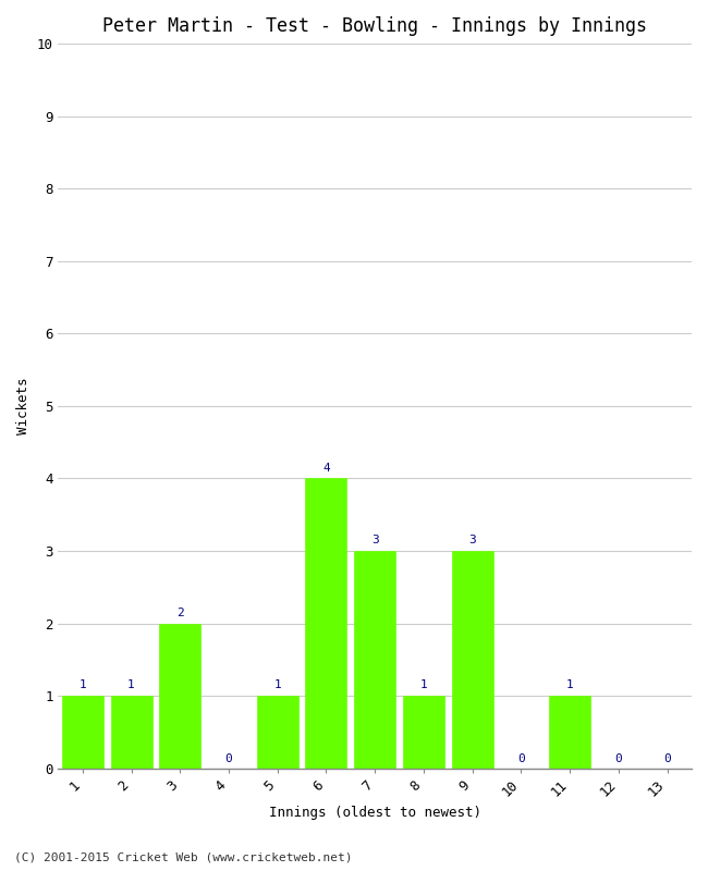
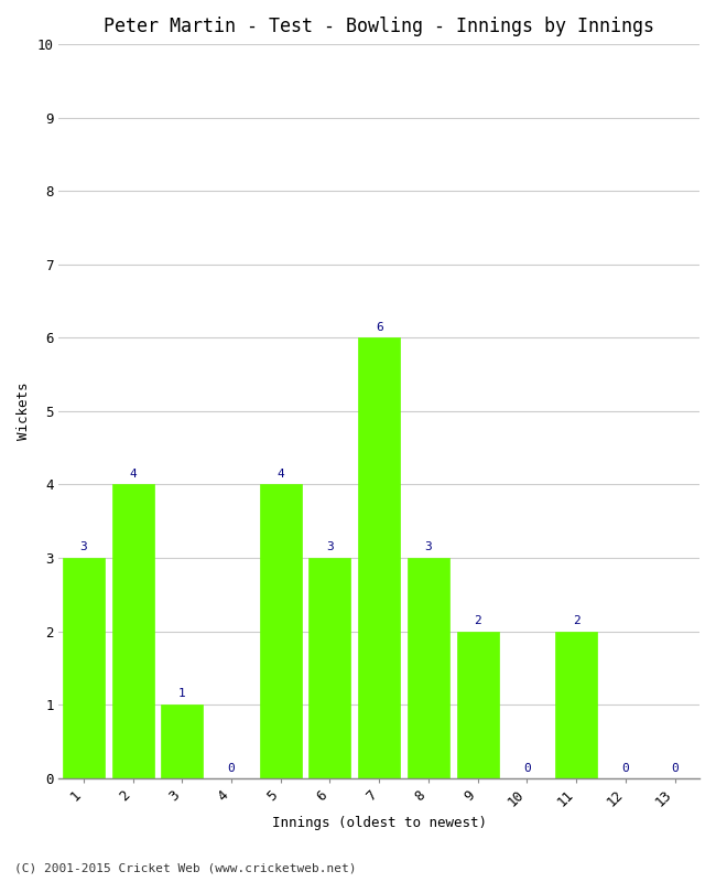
1: 1 -> 3
2: 1 -> 4
3: 2 -> 1
5: 1 -> 4
6: 4 -> 3
7: 3 -> 6
8: 1 -> 3
9: 3 -> 2
11: 1 -> 2
